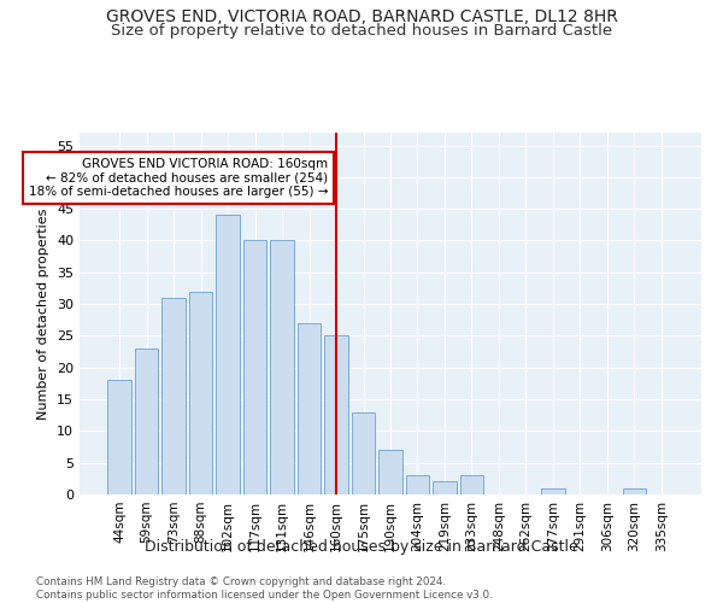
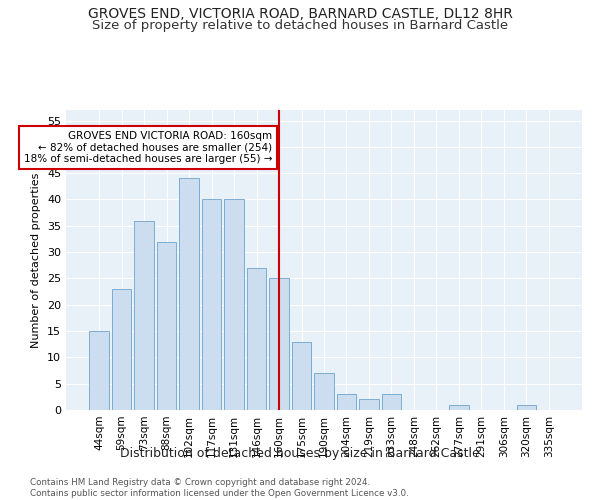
44sqm: 18 -> 15
73sqm: 31 -> 36
